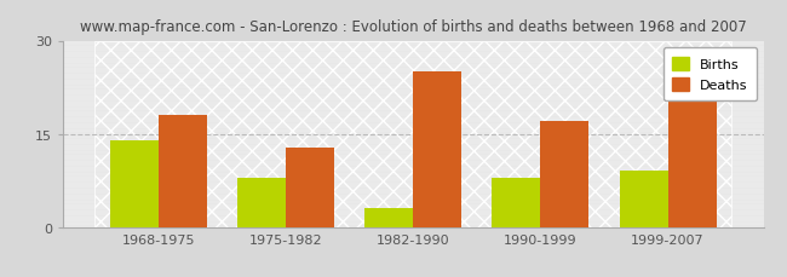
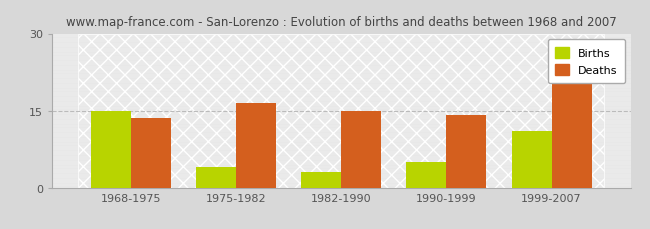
Births/1968-1975: 14 -> 15
Deaths/1968-1975: 18.0 -> 13.5
Births/1975-1982: 8 -> 4
Deaths/1975-1982: 12.8 -> 16.5
Deaths/1982-1990: 25.0 -> 15.0
Births/1990-1999: 8 -> 5
Deaths/1990-1999: 17.0 -> 14.2
Births/1999-2007: 9 -> 11
